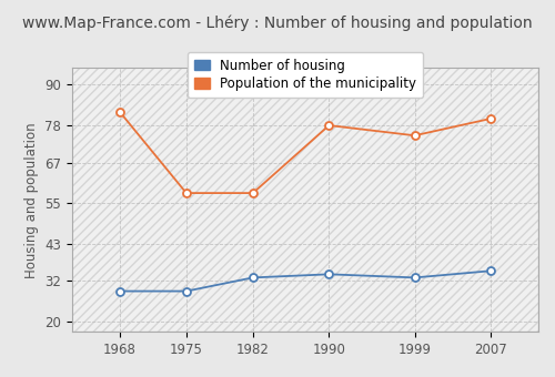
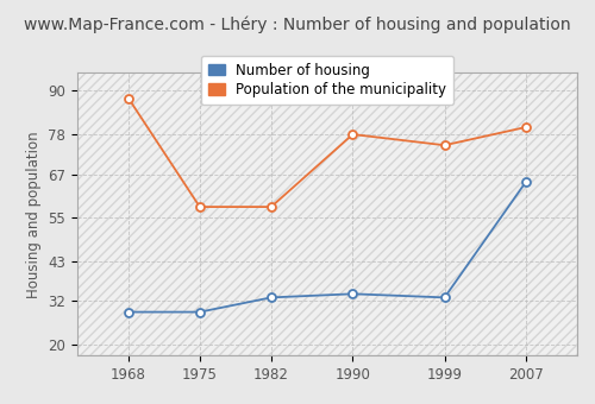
Population of the municipality/1968: 82 -> 88
Number of housing/2007: 35 -> 65
